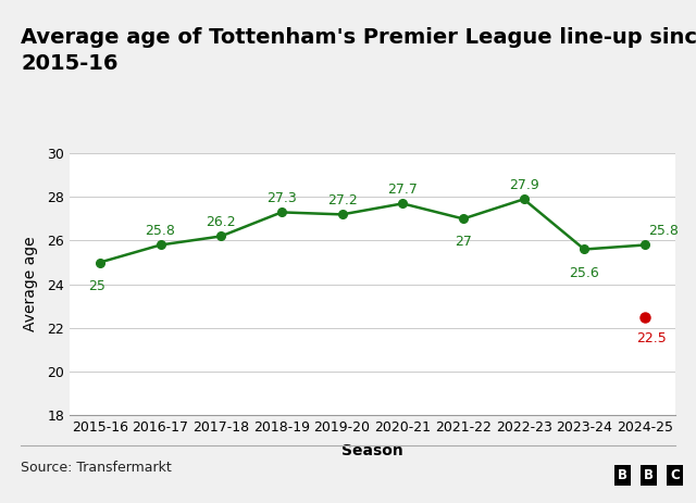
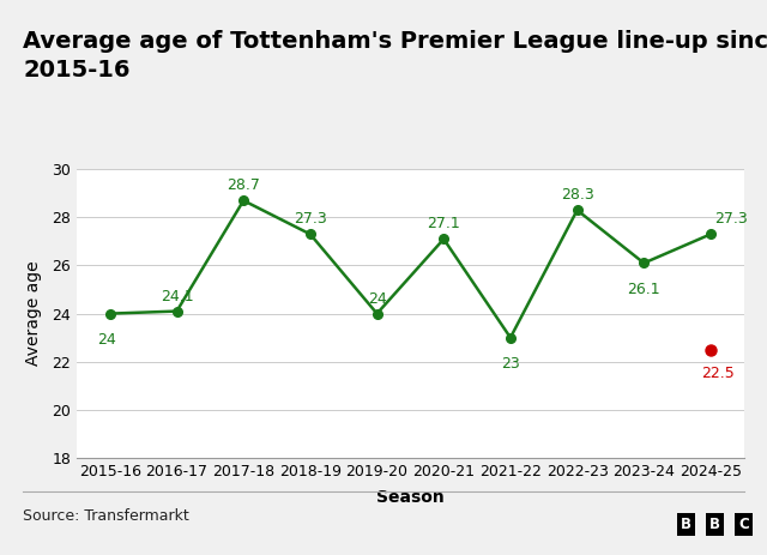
2015-16: 25 -> 24
2016-17: 25.8 -> 24.1
2017-18: 26.2 -> 28.7
2019-20: 27.2 -> 24
2020-21: 27.7 -> 27.1
2021-22: 27 -> 23
2022-23: 27.9 -> 28.3
2023-24: 25.6 -> 26.1
2024-25: 25.8 -> 27.3
